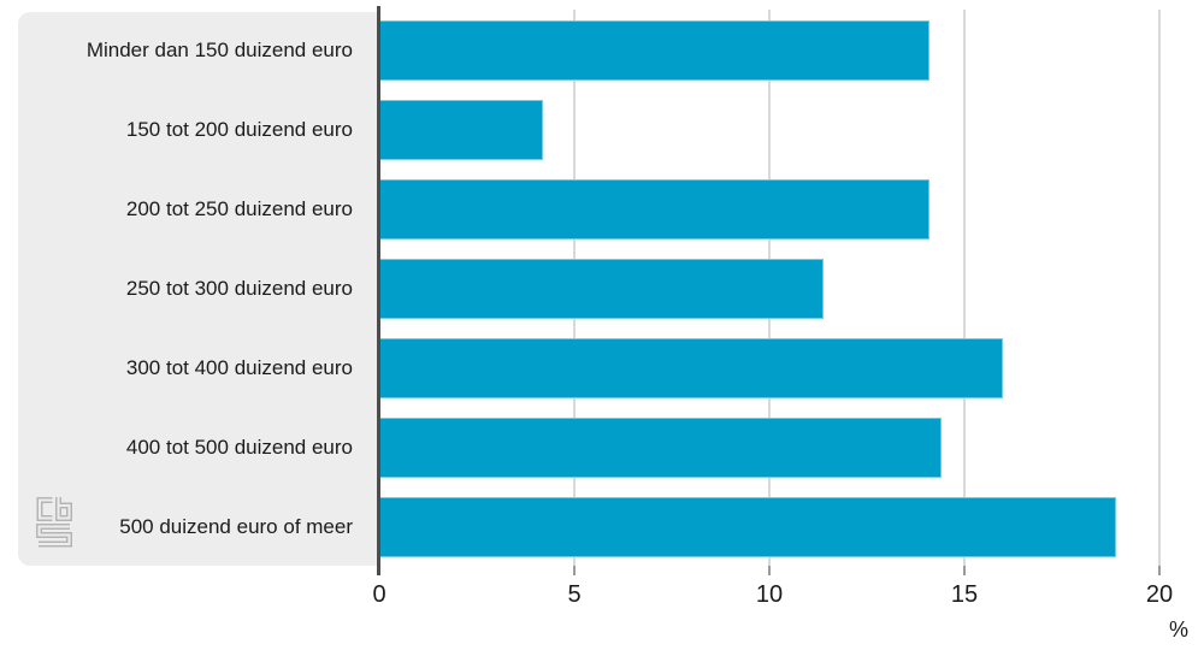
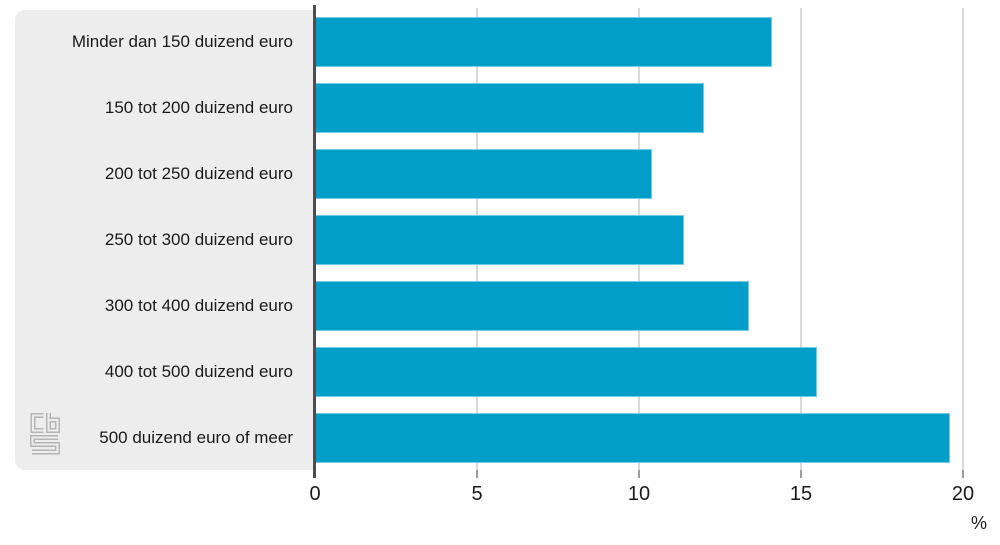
150 tot 200 duizend euro: 4.2 -> 12.0
200 tot 250 duizend euro: 14.1 -> 10.4
300 tot 400 duizend euro: 16.0 -> 13.4
400 tot 500 duizend euro: 14.4 -> 15.5
500 duizend euro of meer: 18.9 -> 19.6
